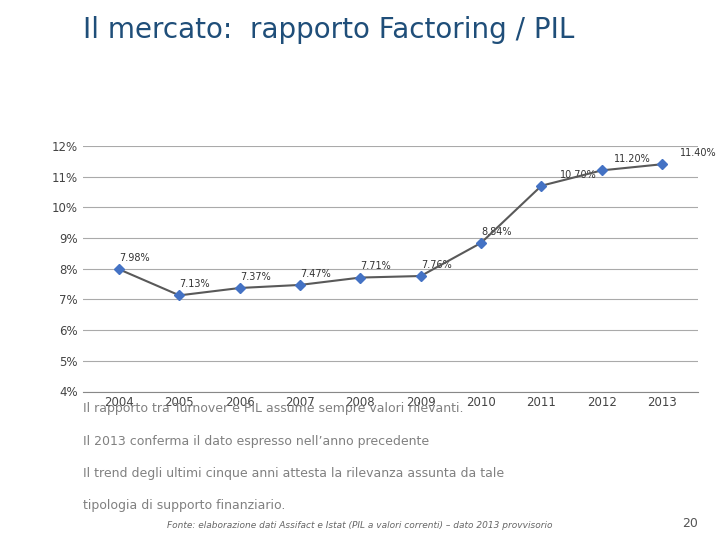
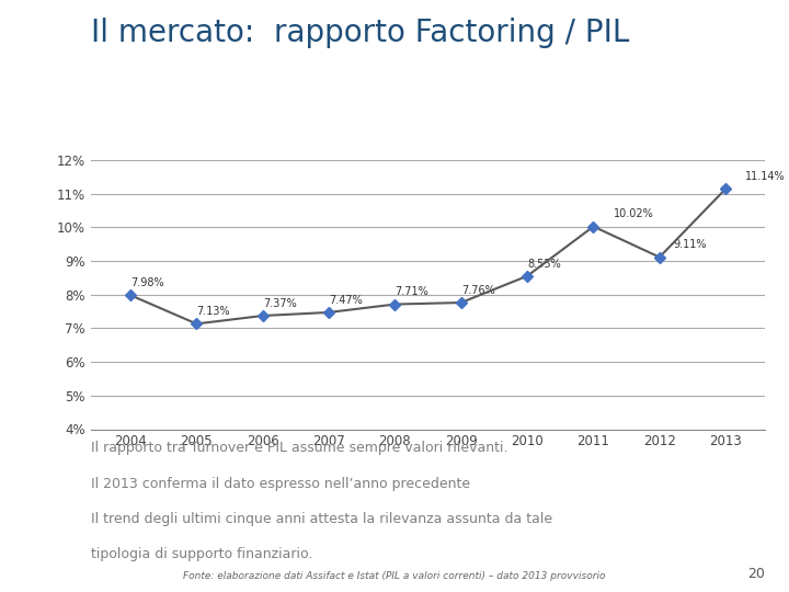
2010: 8.84% -> 8.55%
2011: 10.70% -> 10.02%
2012: 11.20% -> 9.11%
2013: 11.40% -> 11.14%
